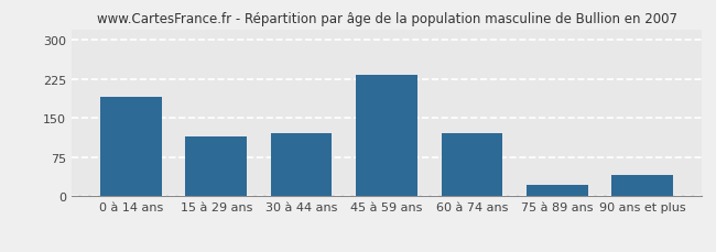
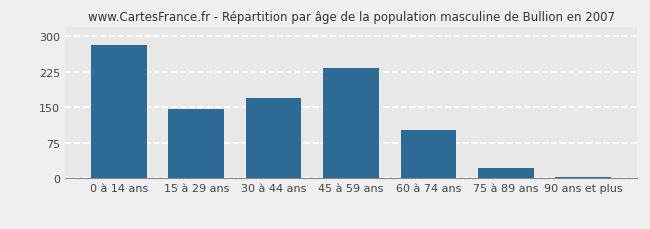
0 à 14 ans: 190 -> 282
15 à 29 ans: 115 -> 146
30 à 44 ans: 120 -> 170
60 à 74 ans: 120 -> 103
90 ans et plus: 40 -> 4
